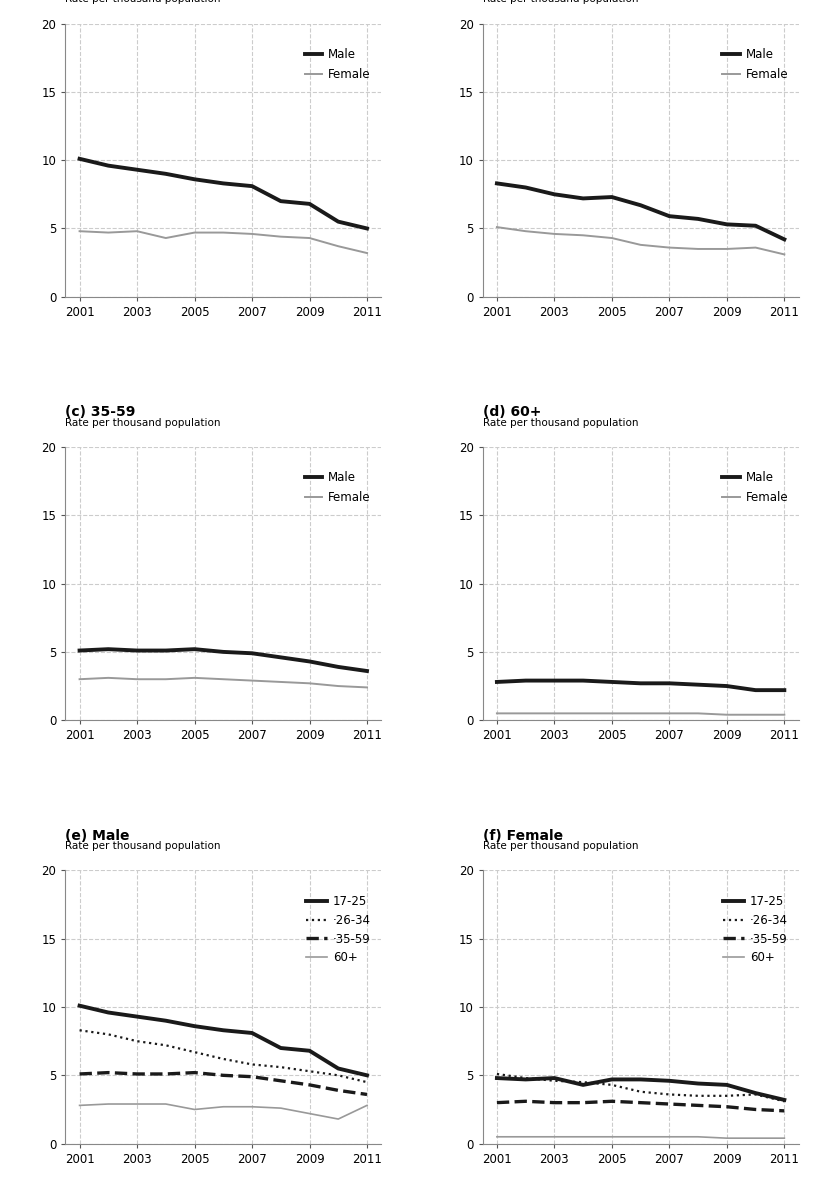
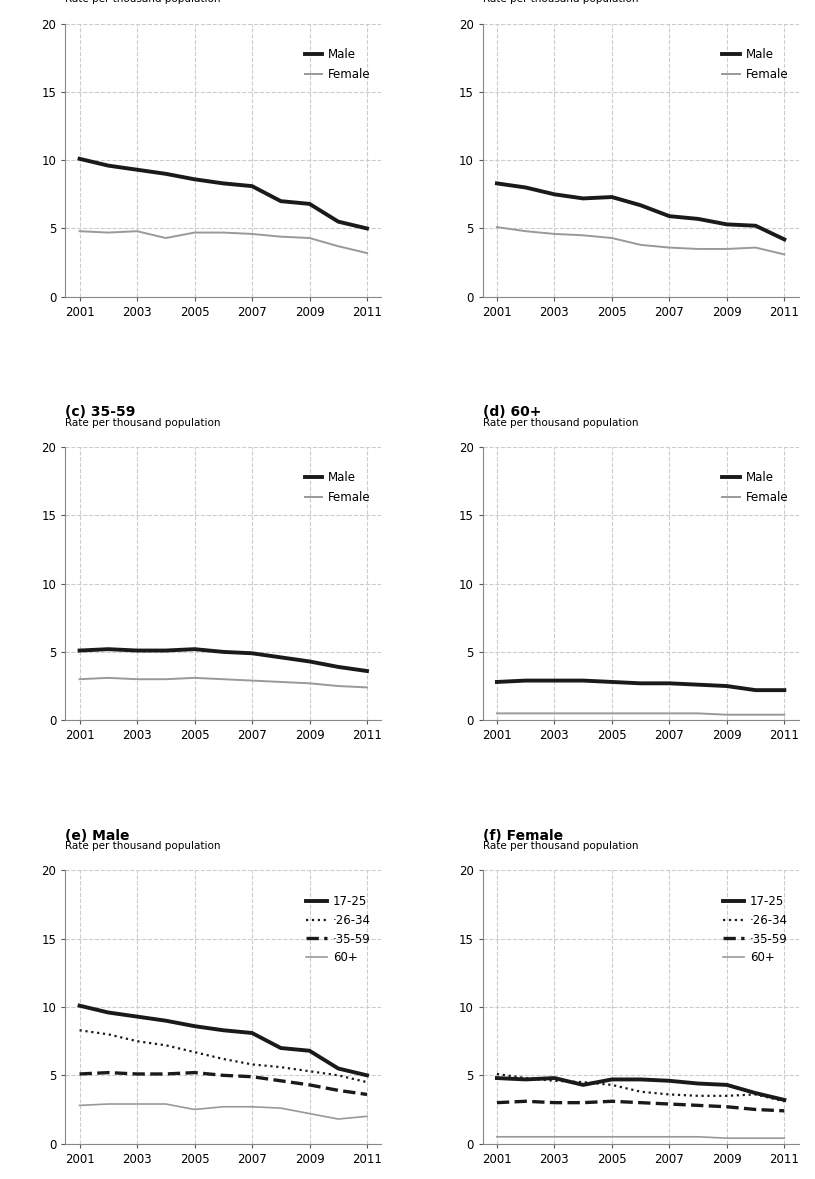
(e) Male/60+/2011: 2.8 -> 2.0
